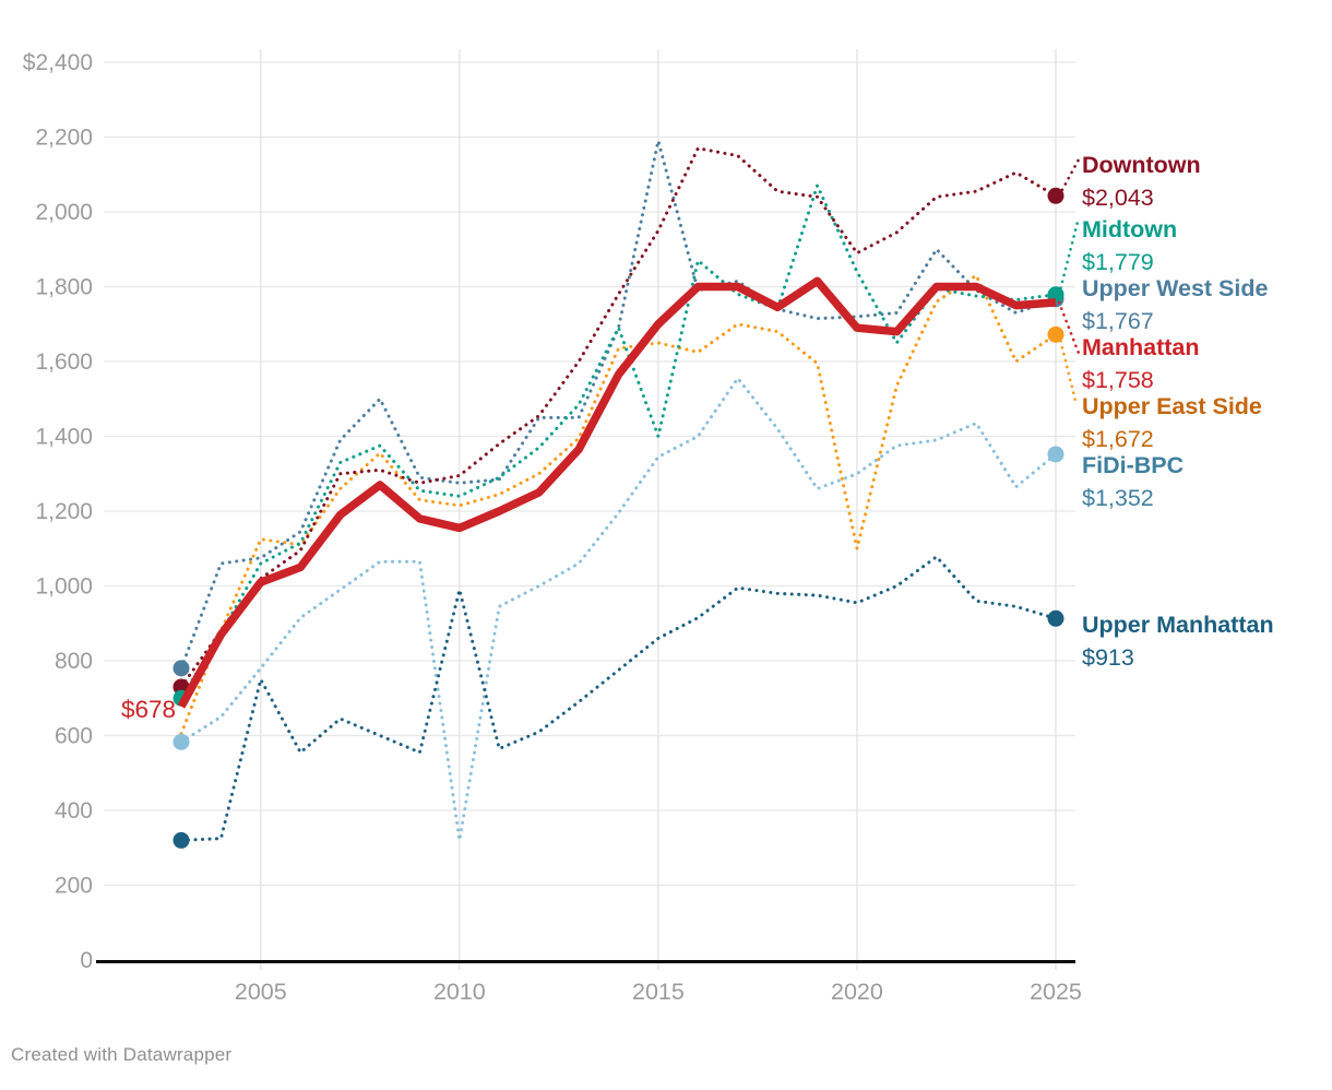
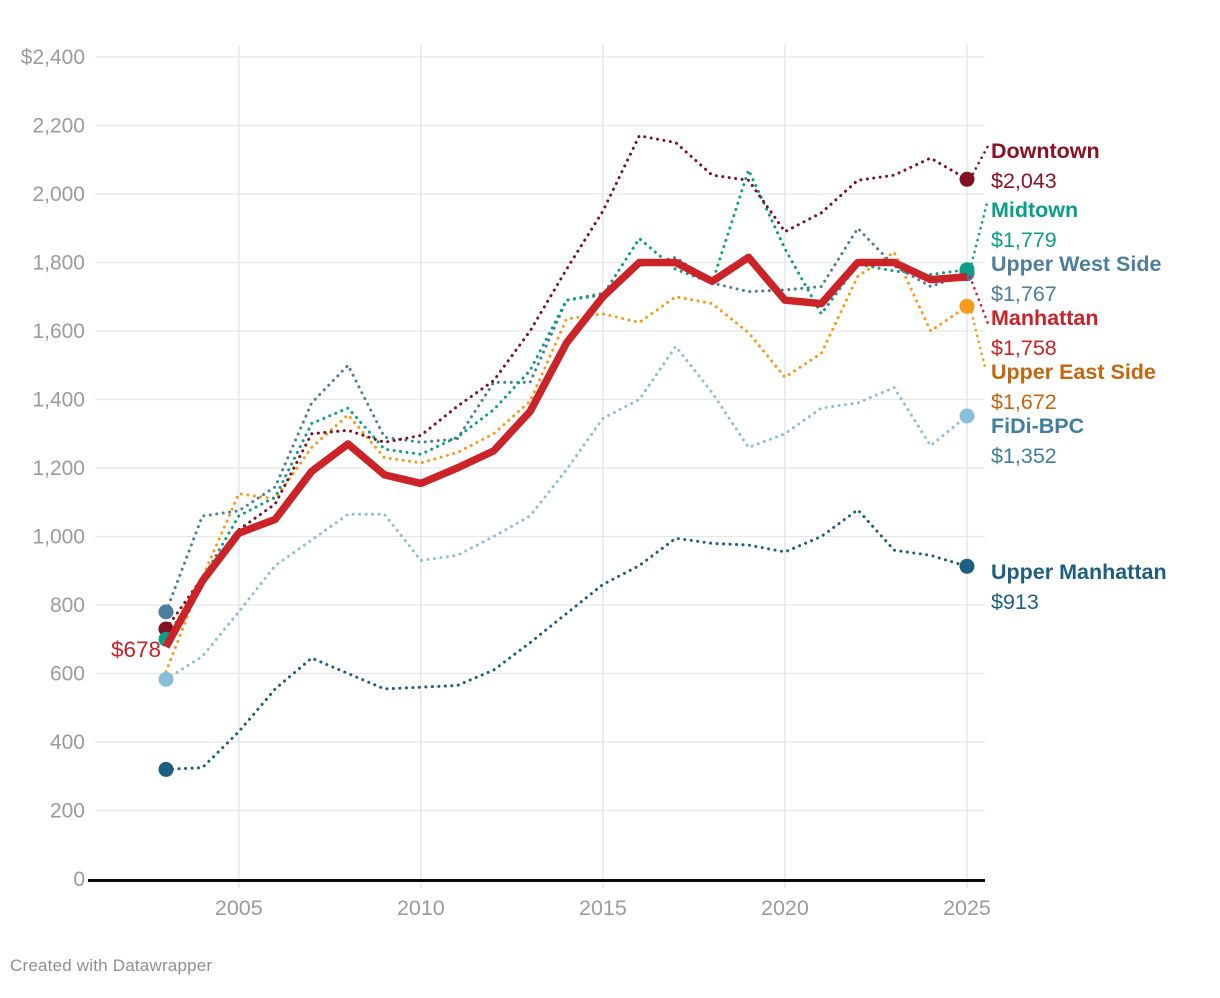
Upper Manhattan/2005: $750 -> $430
FiDi-BPC/2010: $320 -> $930
Upper Manhattan/2010: $990 -> $560
Midtown/2015: $1400 -> $1700
Upper West Side/2015: $2190 -> $1710
Upper East Side/2020: $1100 -> $1460
